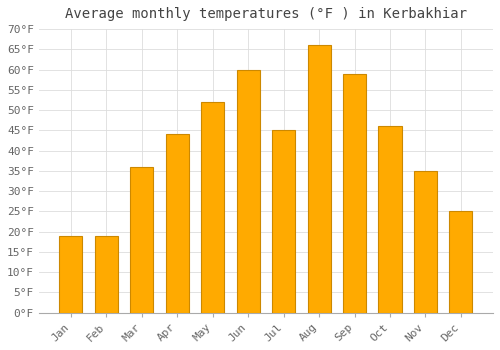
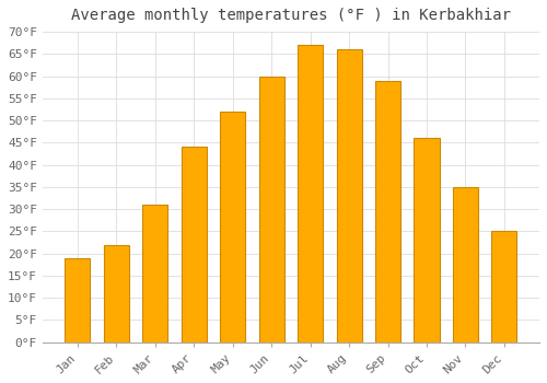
Feb: 19°F -> 22°F
Mar: 36°F -> 31°F
Jul: 45°F -> 67°F
